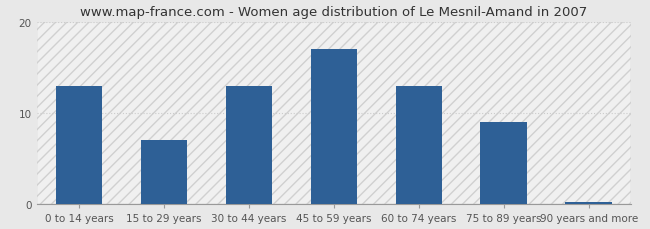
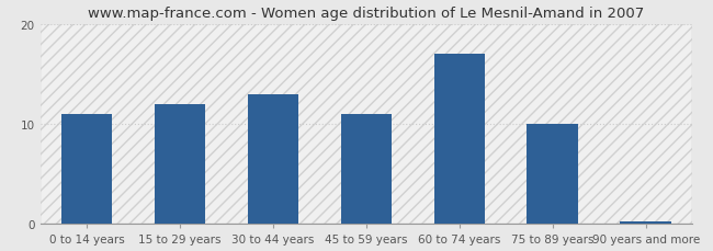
0 to 14 years: 13.0 -> 11.0
15 to 29 years: 7.0 -> 12.0
45 to 59 years: 17.0 -> 11.0
60 to 74 years: 13.0 -> 17.0
75 to 89 years: 9.0 -> 10.0
